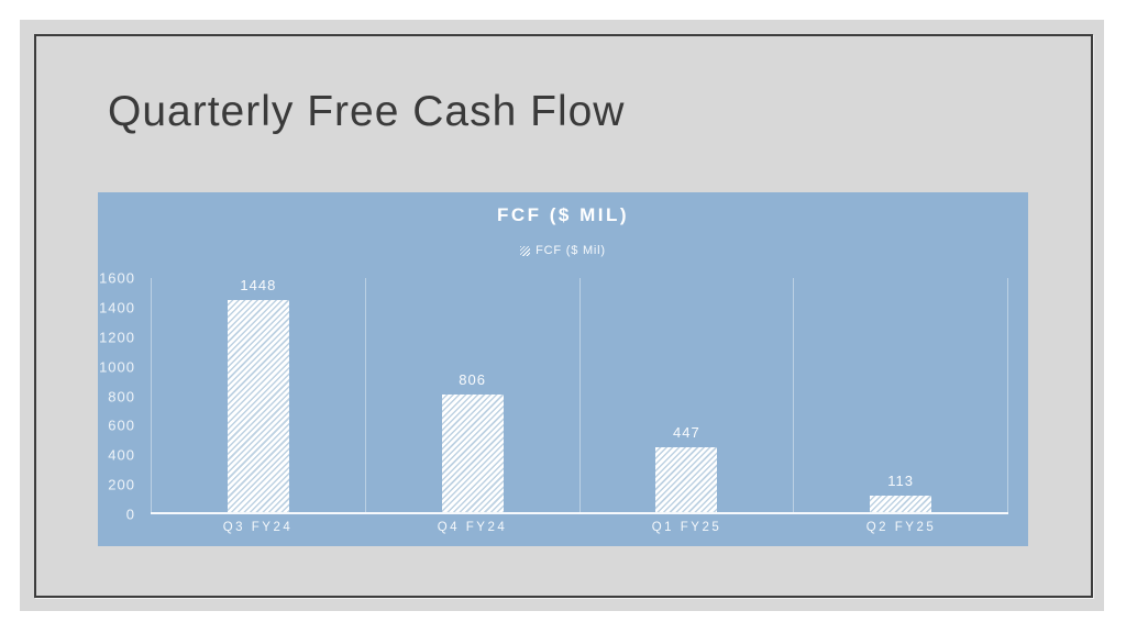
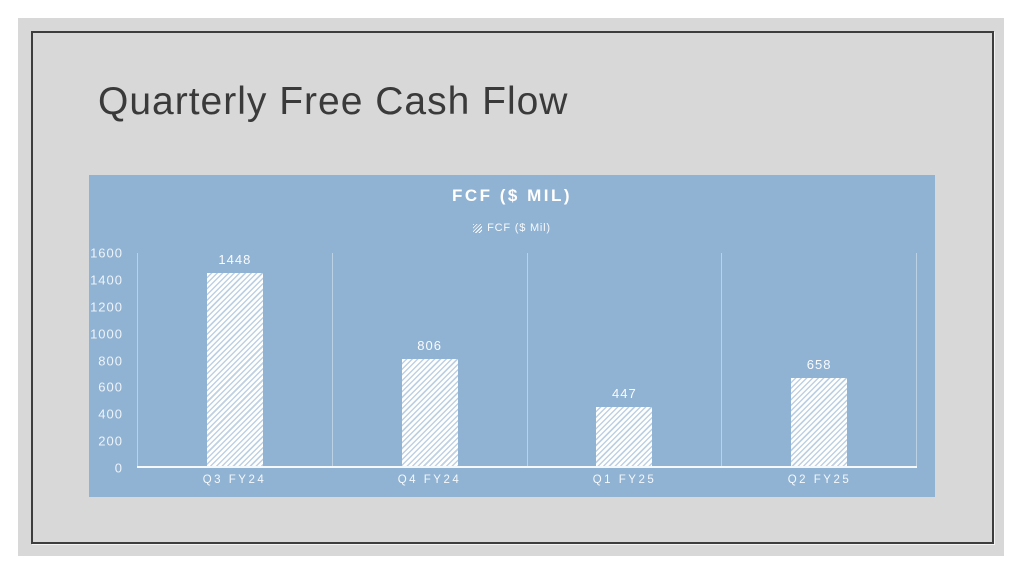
Q2 FY25: 113 -> 658
